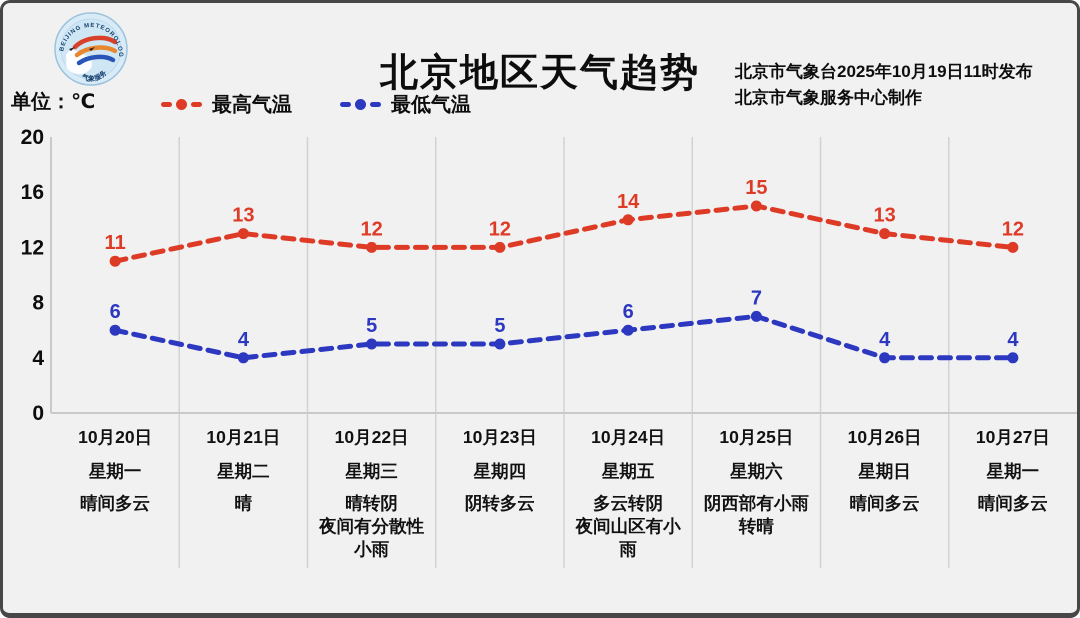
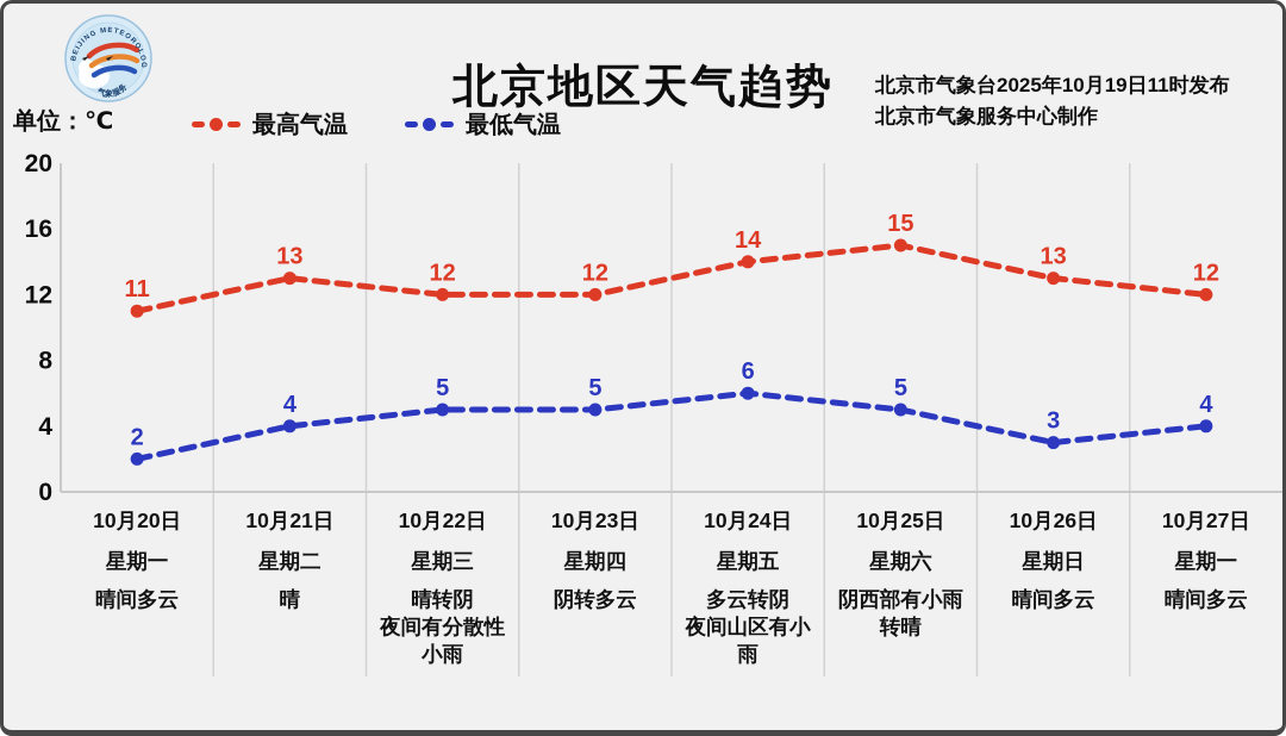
最低气温/10月20日: 6 -> 2
最低气温/10月25日: 7 -> 5
最低气温/10月26日: 4 -> 3
